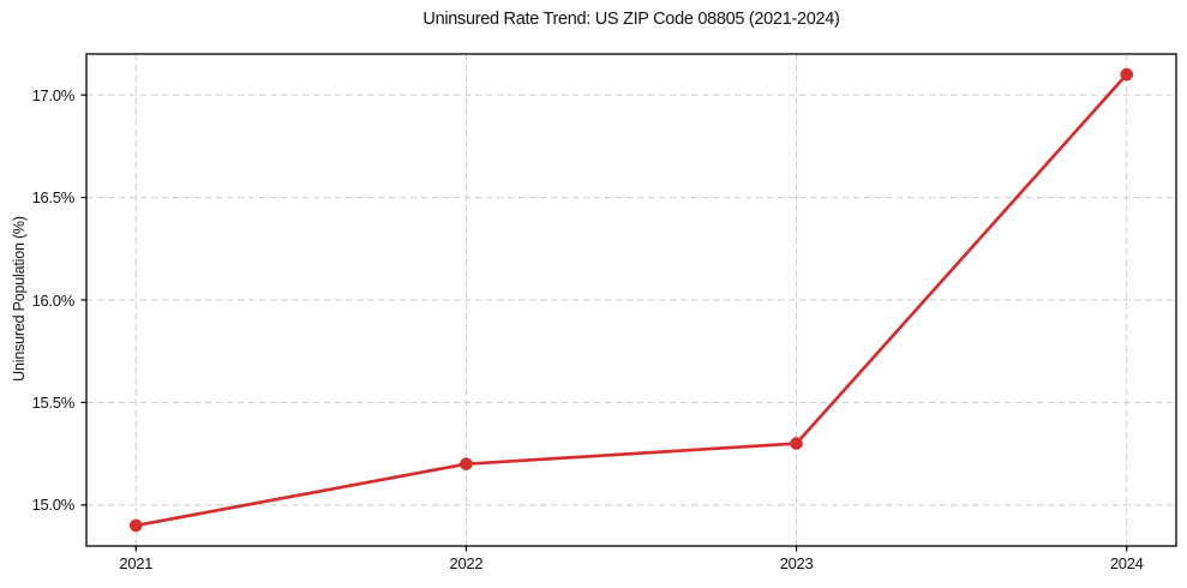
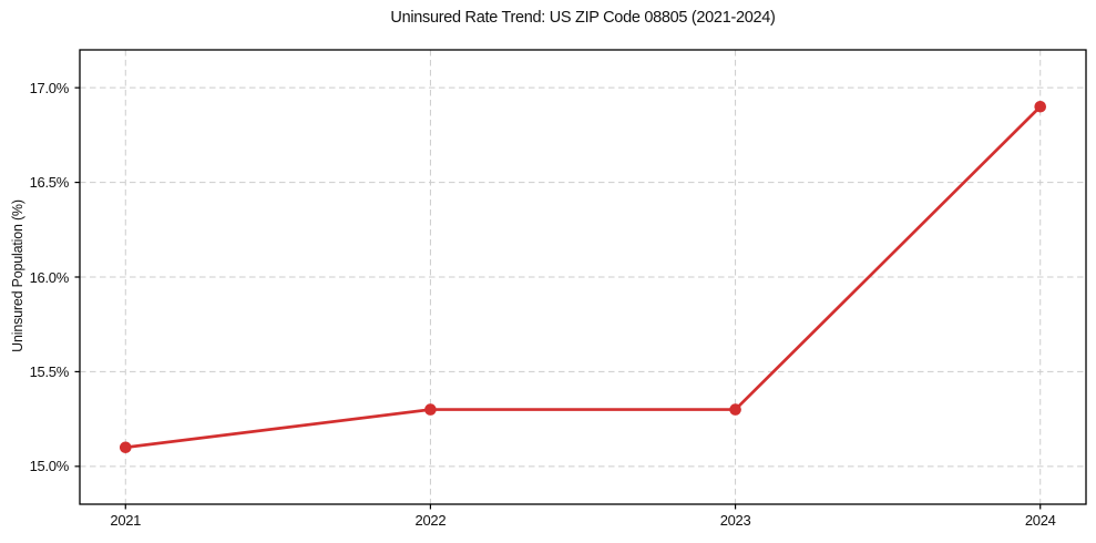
2021: 14.9% -> 15.1%
2022: 15.2% -> 15.3%
2024: 17.1% -> 16.9%
